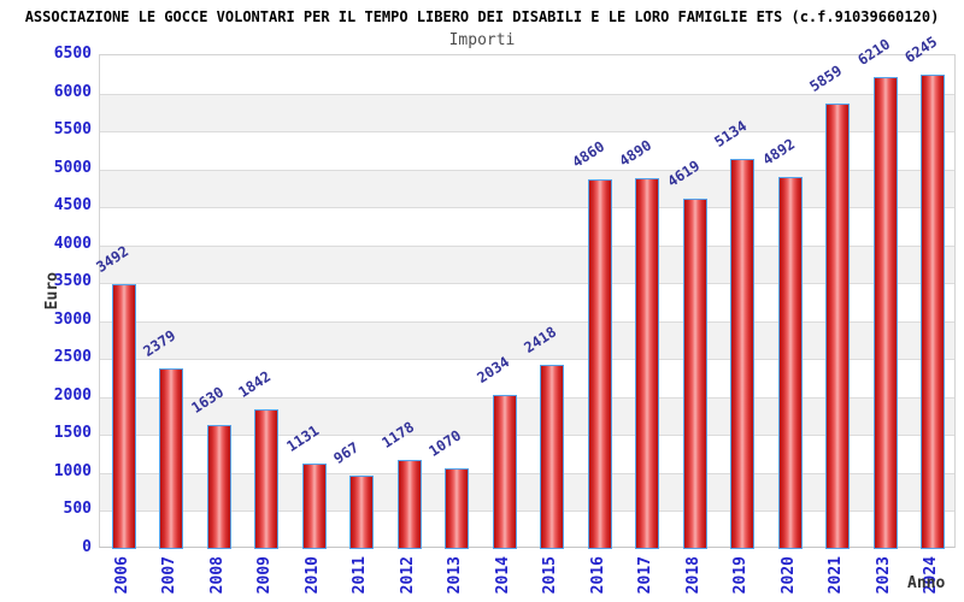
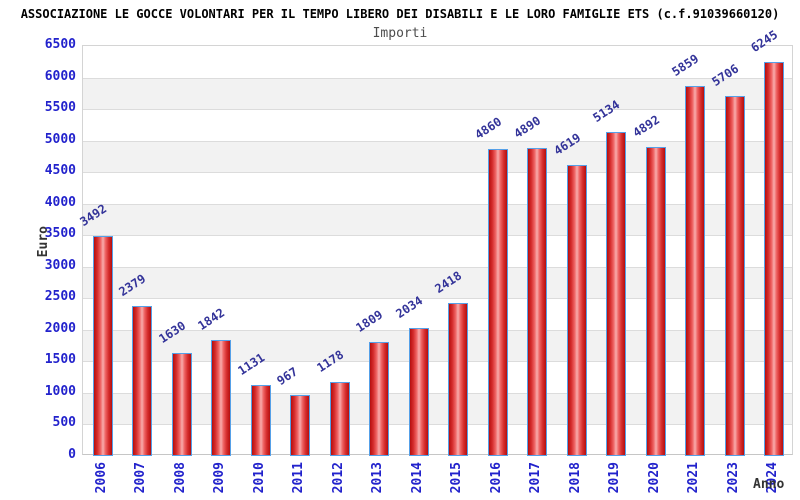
2013: 1070 -> 1809
2023: 6210 -> 5706
